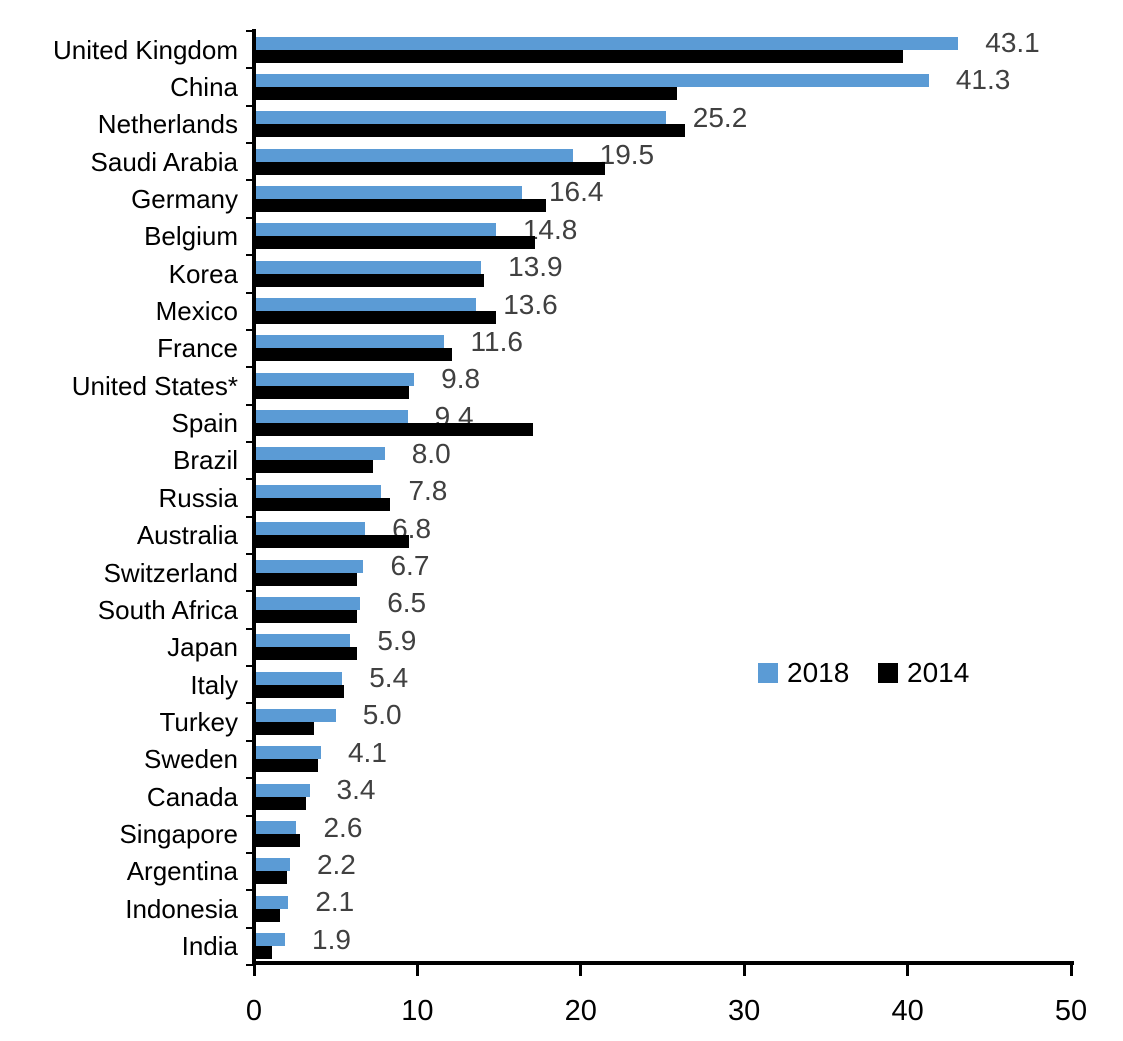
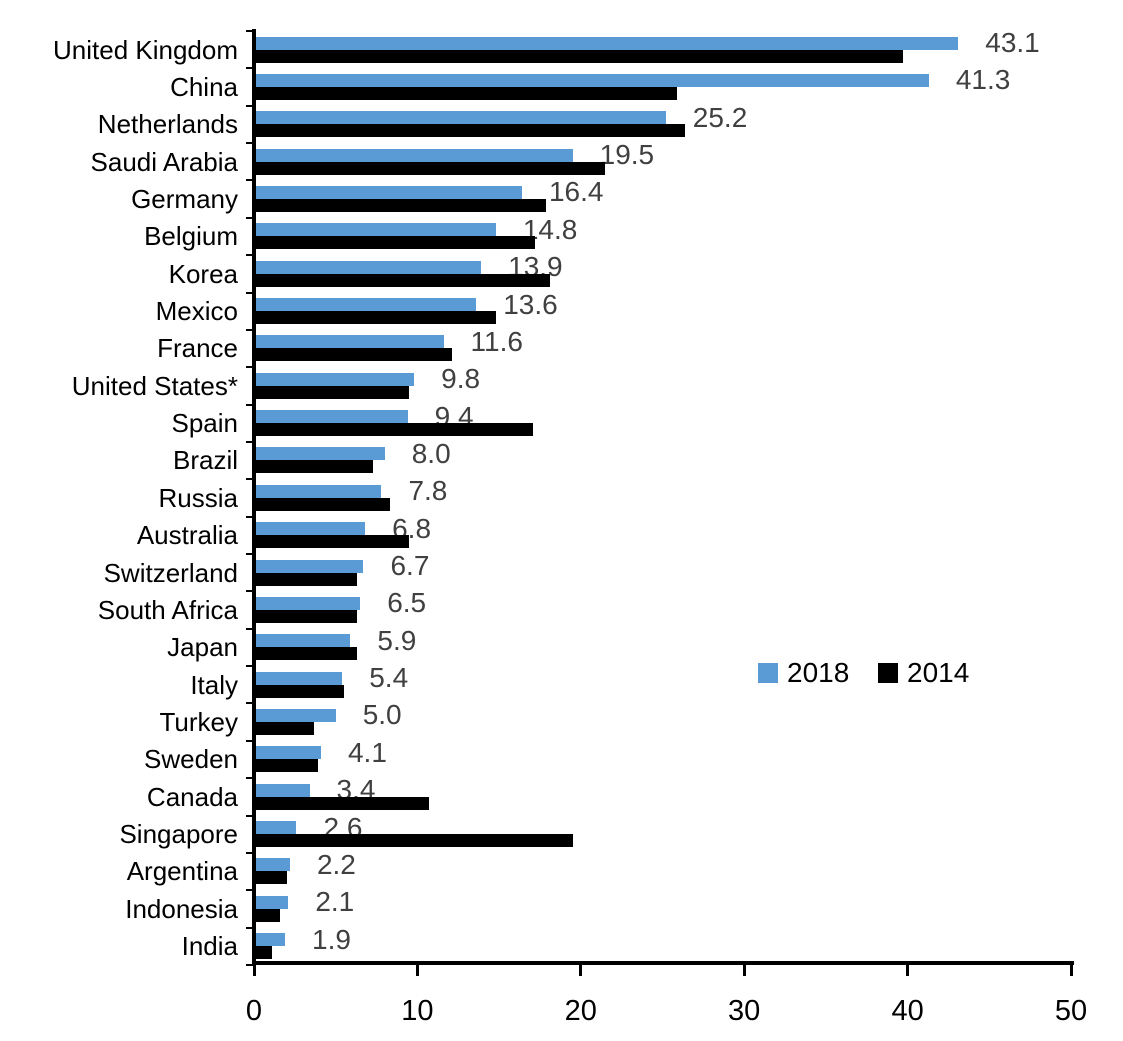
2014/Korea: 14.1 -> 18.1
2014/Canada: 3.2 -> 10.7
2014/Singapore: 2.8 -> 19.5
